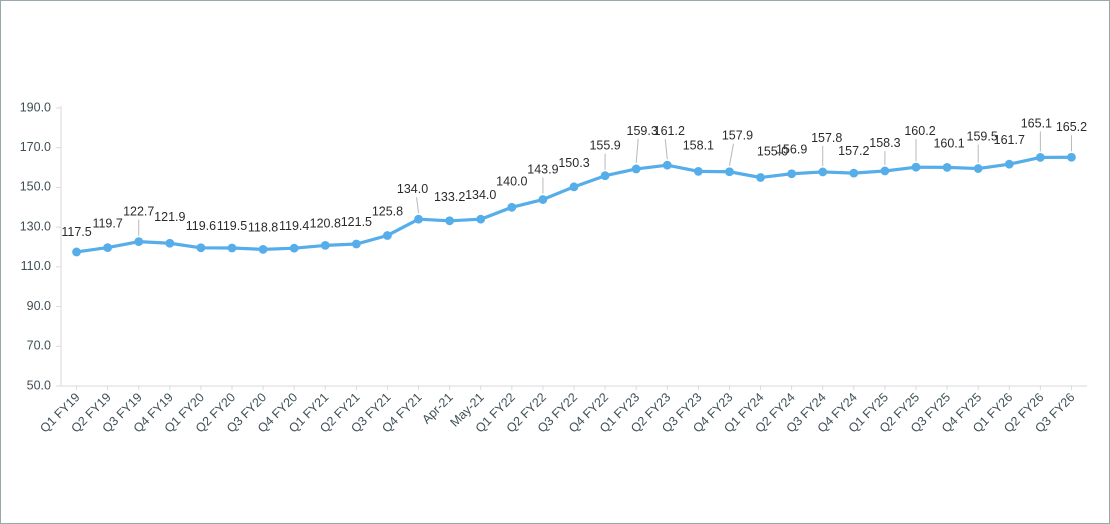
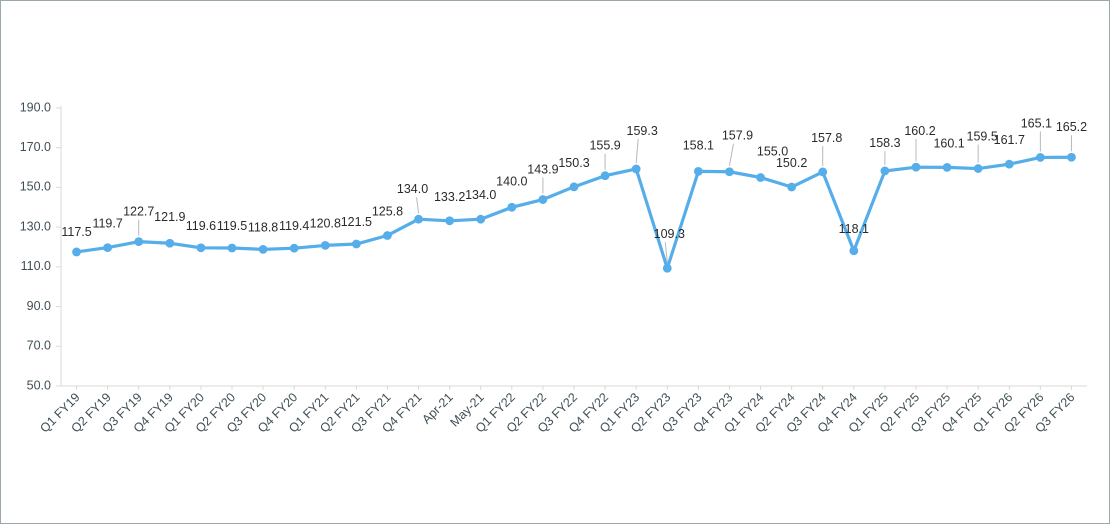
Q2 FY23: 161.2 -> 109.3
Q2 FY24: 156.9 -> 150.2
Q4 FY24: 157.2 -> 118.1
